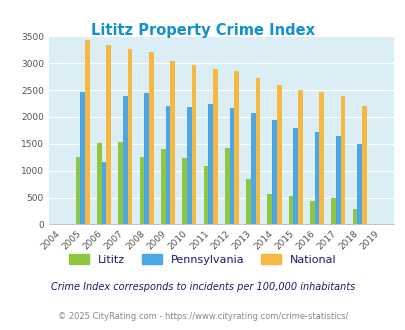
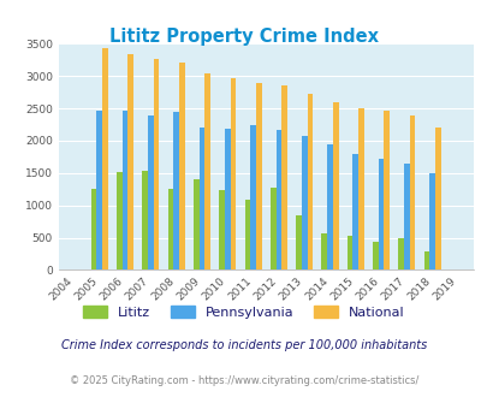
Pennsylvania/2006: 1160 -> 2470
Lititz/2012: 1420 -> 1270
